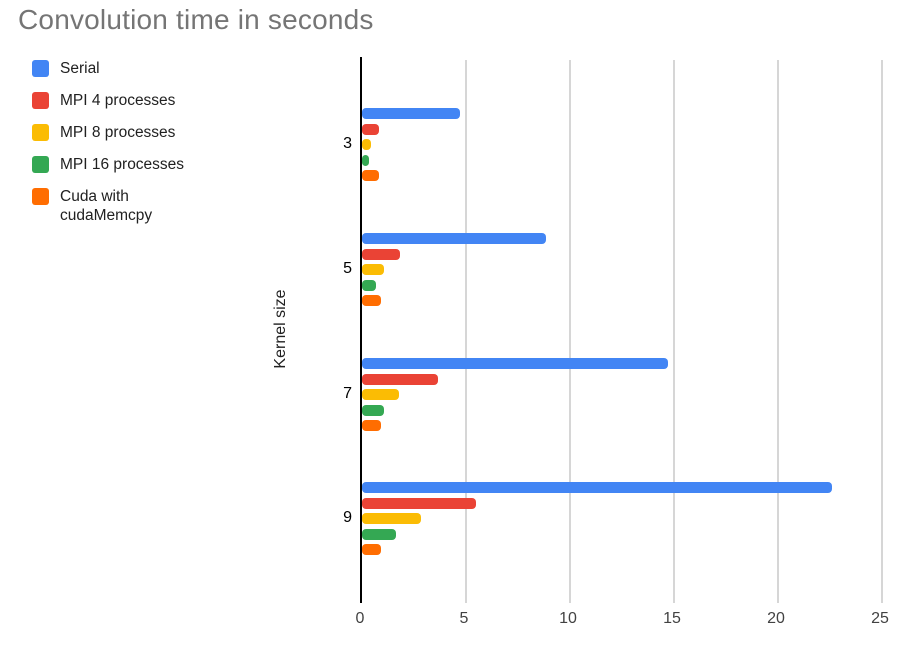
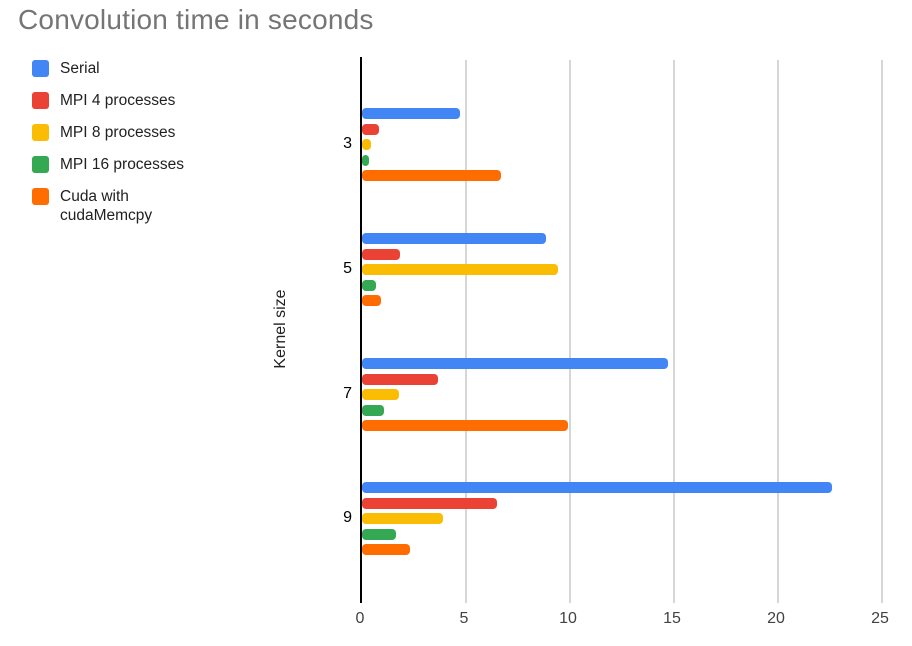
Cuda with cudaMemcpy/3: 0.8 -> 6.7
MPI 8 processes/5: 1.1 -> 9.4
Cuda with cudaMemcpy/7: 0.9 -> 9.9
MPI 4 processes/9: 5.5 -> 6.5
MPI 8 processes/9: 2.9 -> 3.9
Cuda with cudaMemcpy/9: 0.9 -> 2.3
